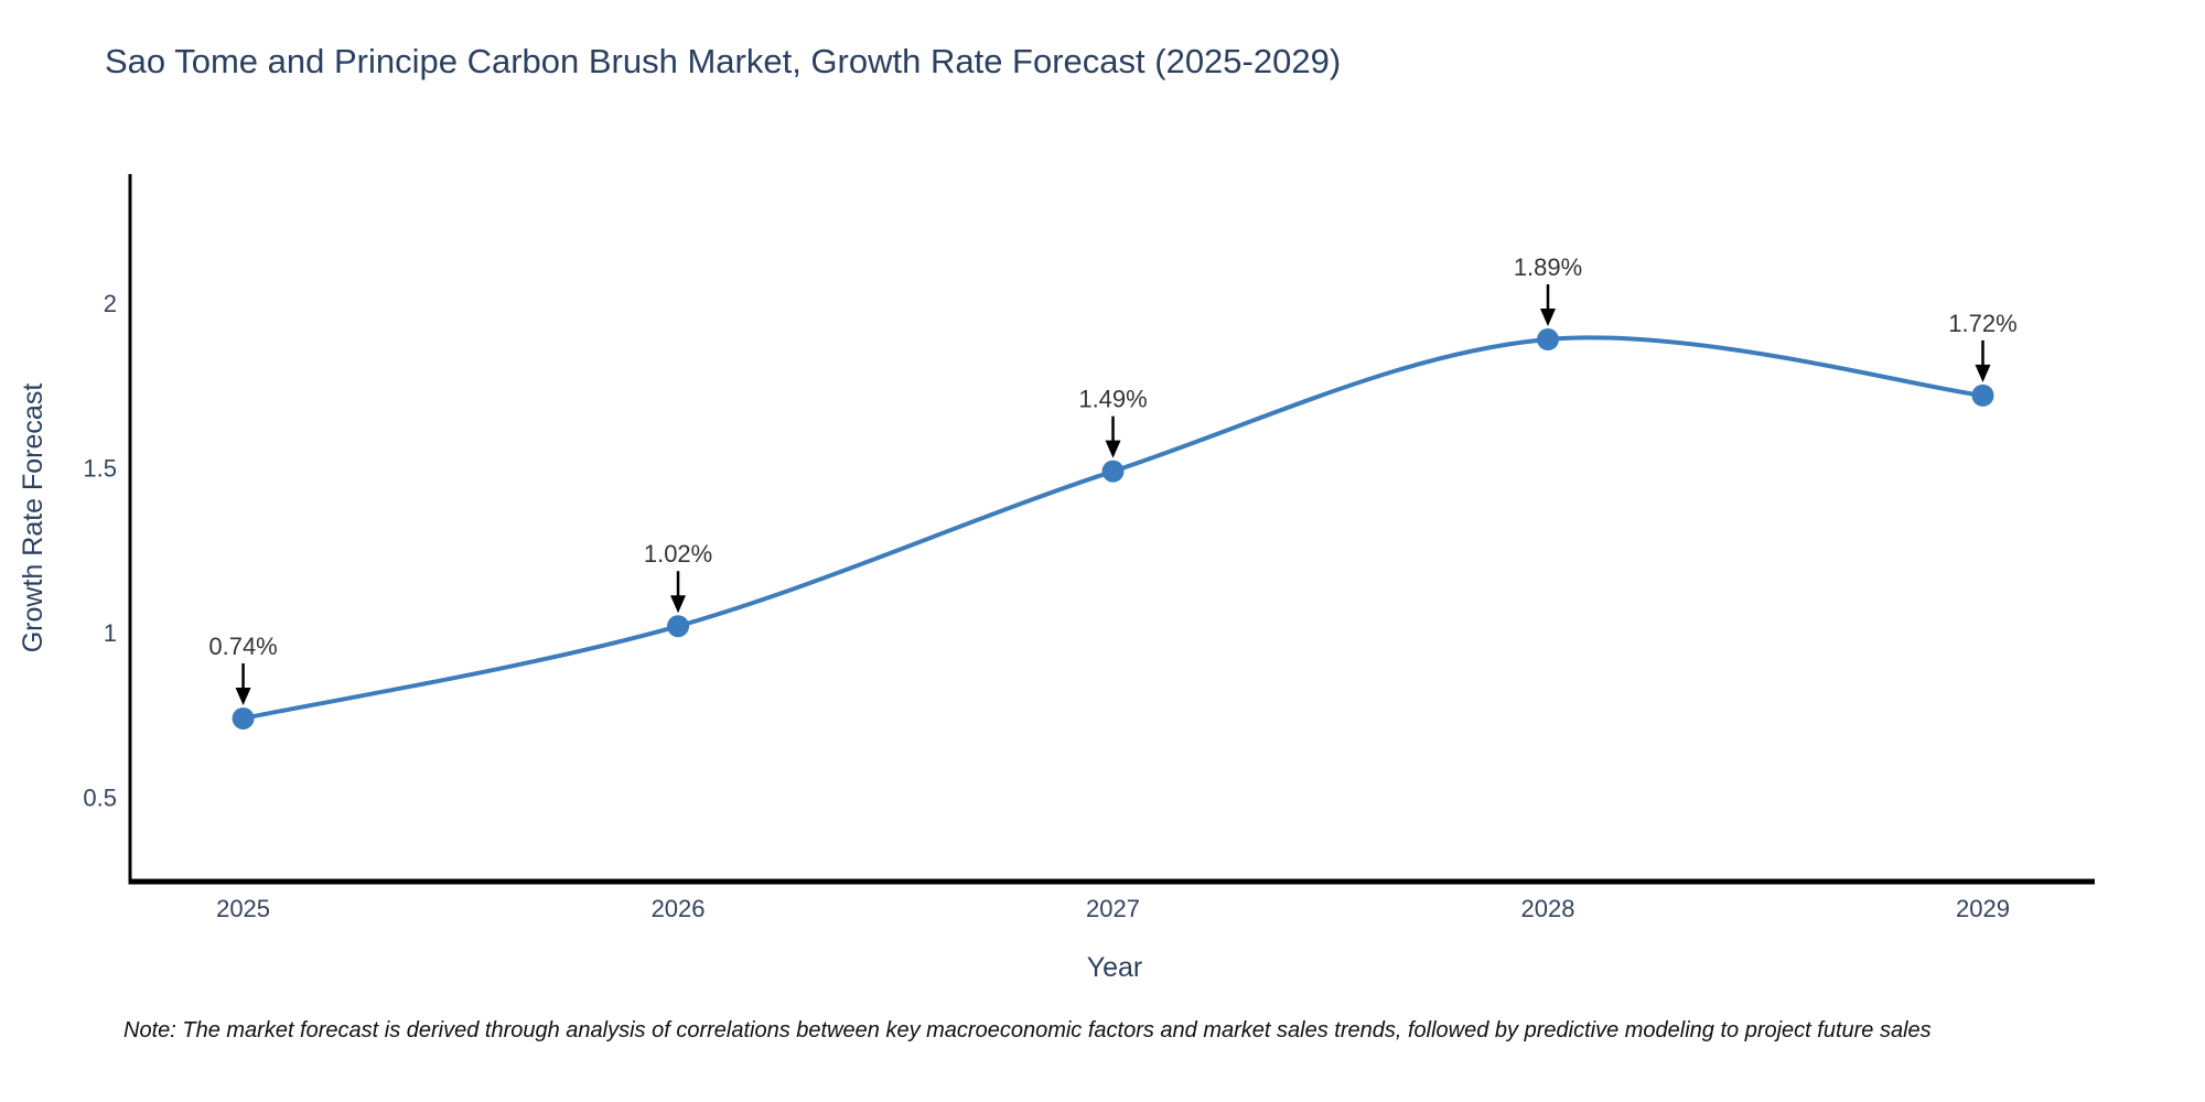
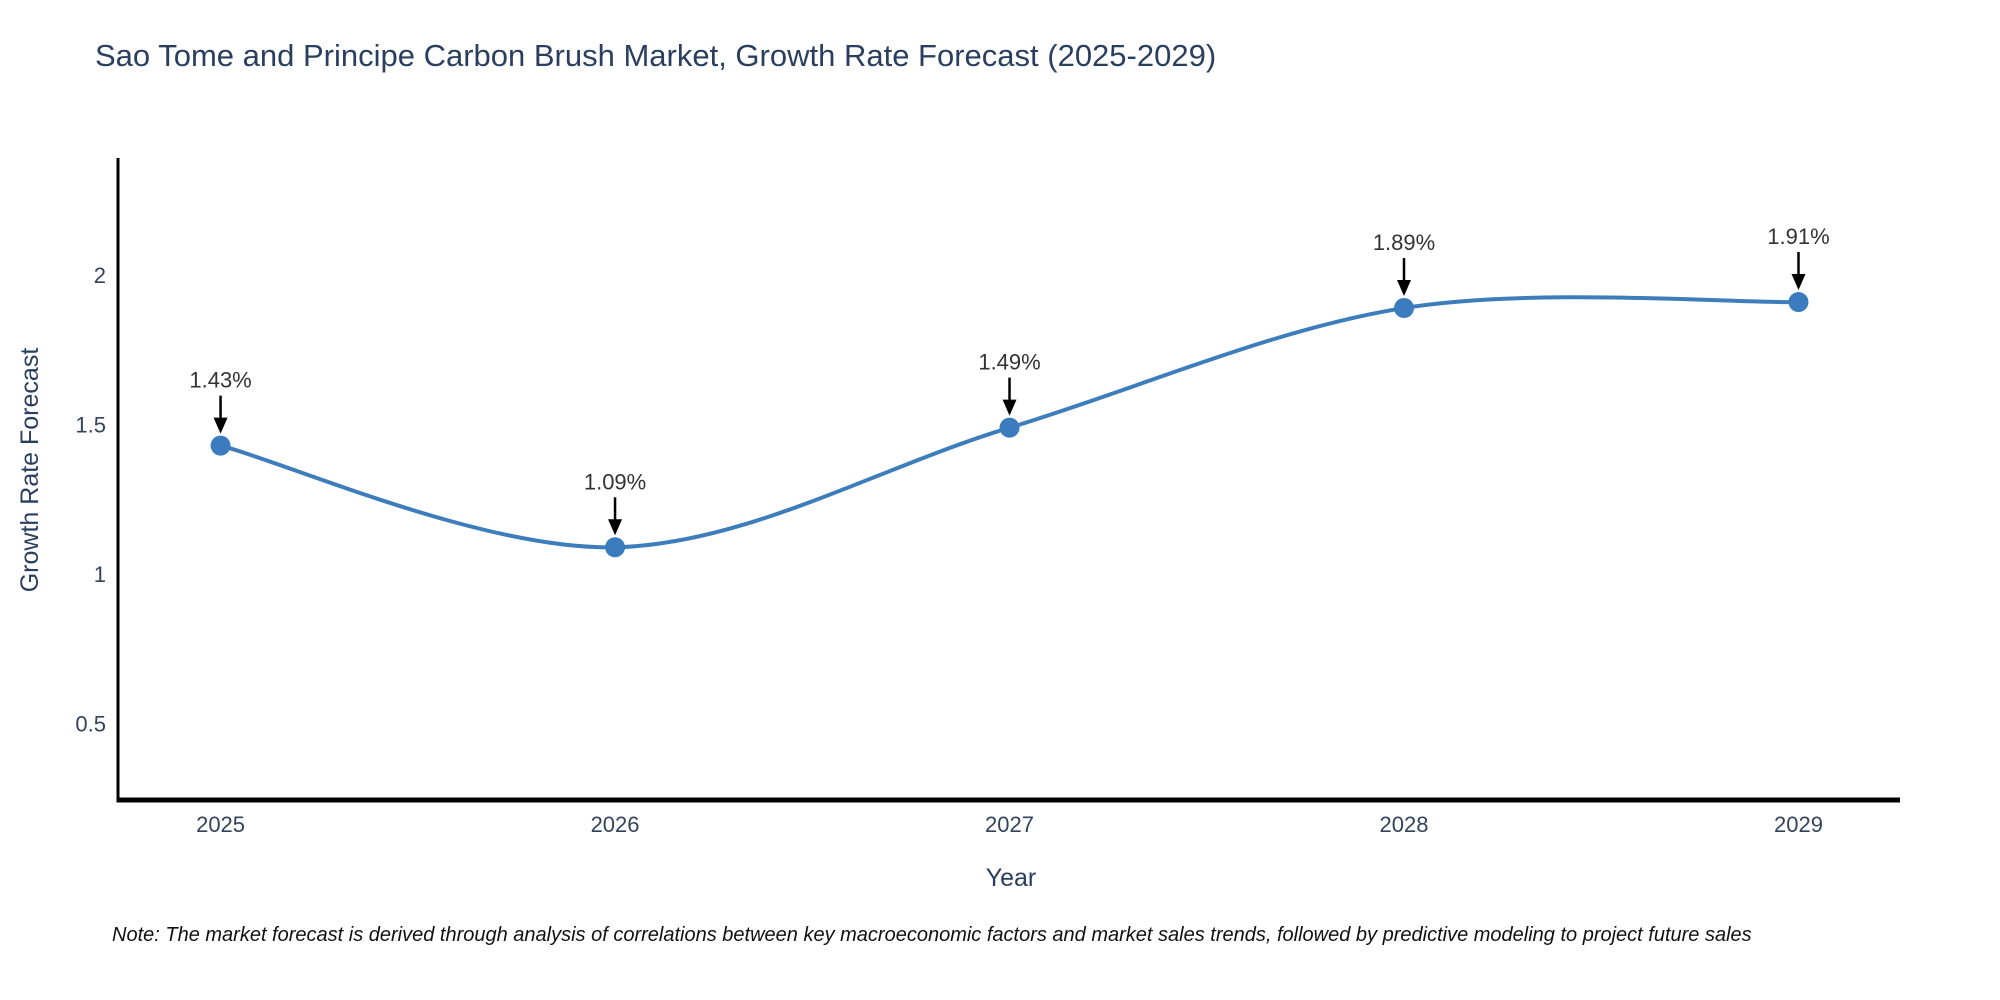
2025: 0.74% -> 1.43%
2026: 1.02% -> 1.09%
2029: 1.72% -> 1.91%
